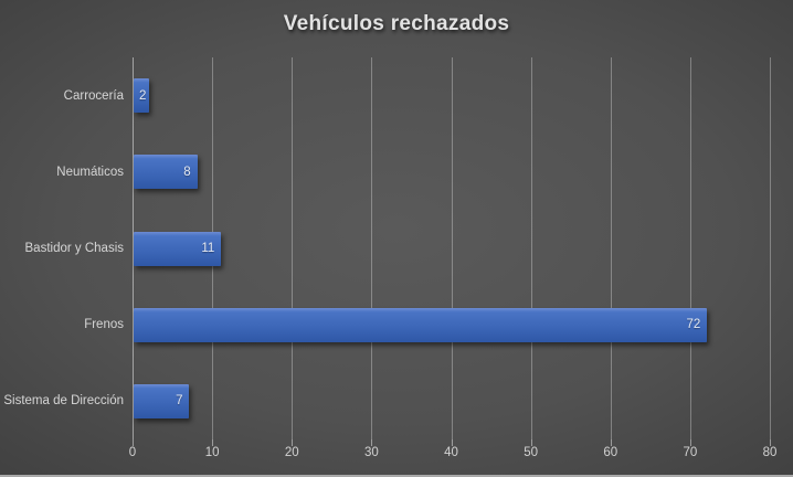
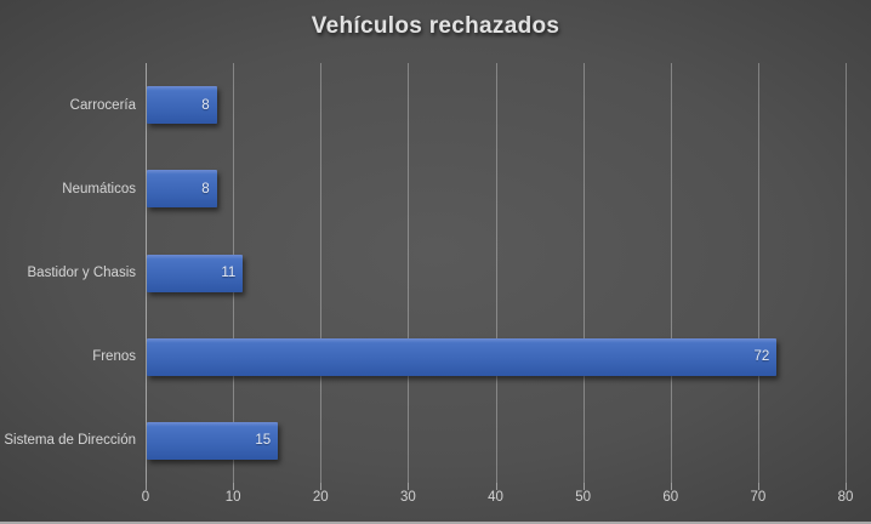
Carrocería: 2 -> 8
Sistema de Dirección: 7 -> 15
